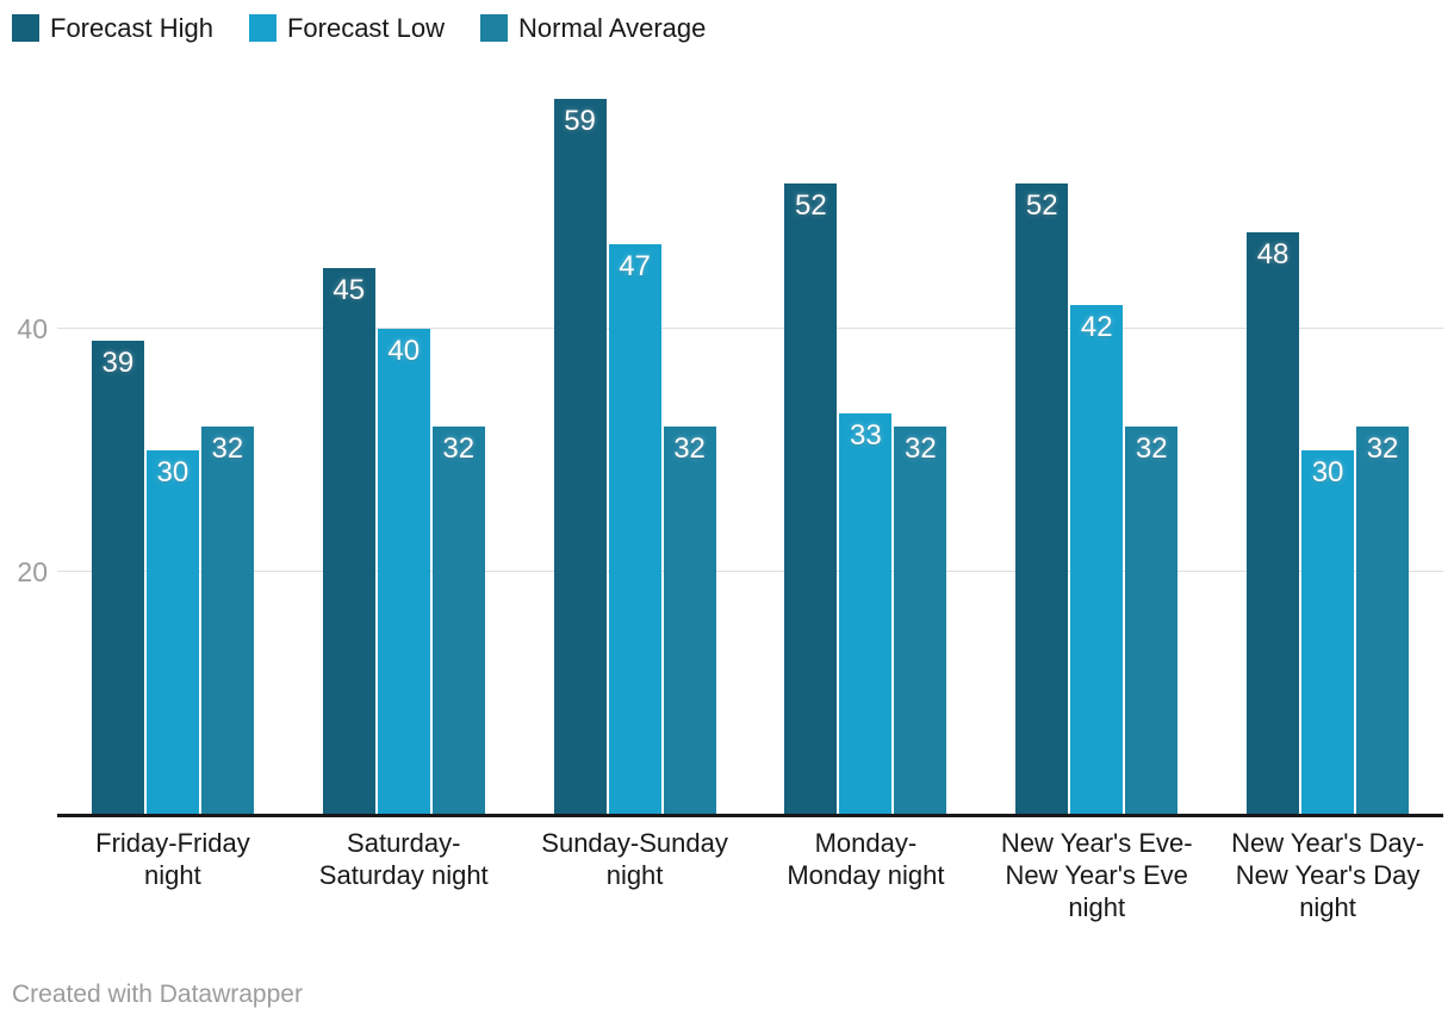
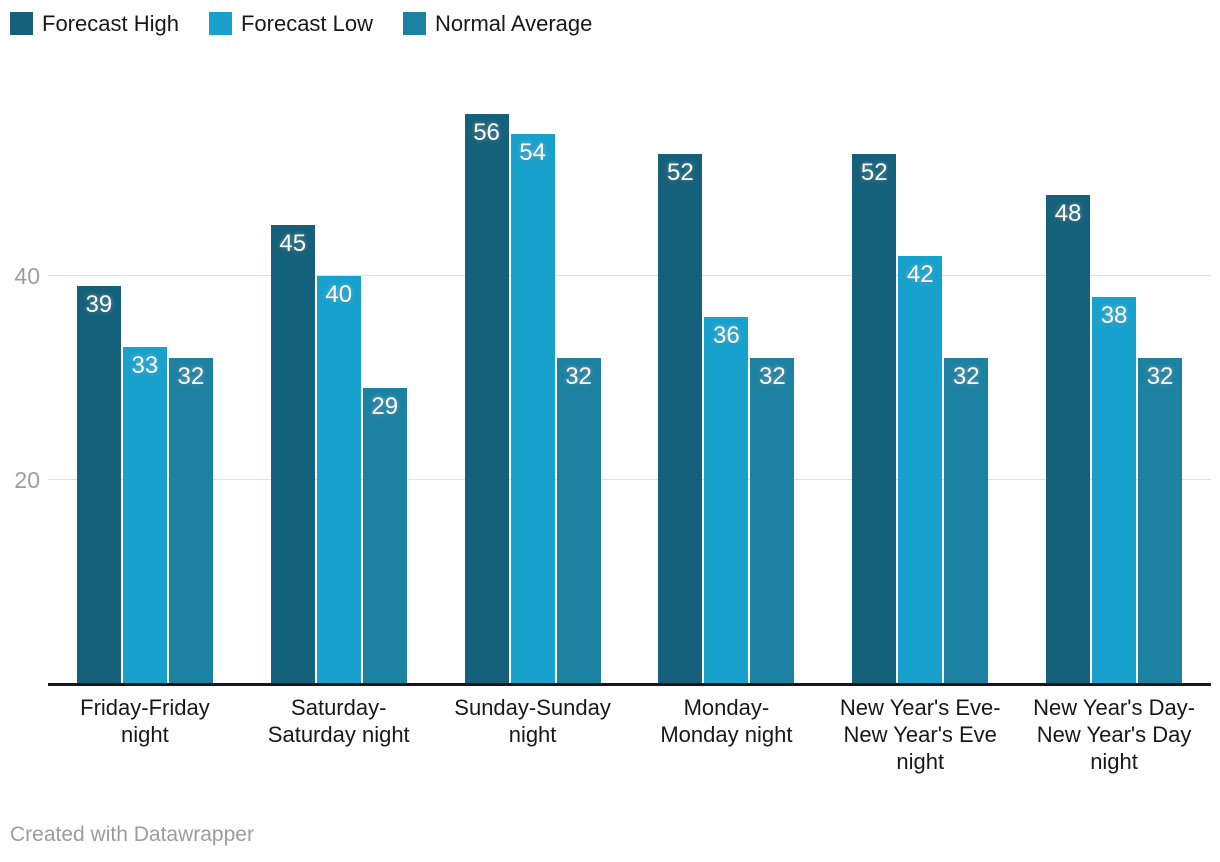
Forecast Low/Friday-Friday night: 30 -> 33
Normal Average/Saturday- Saturday night: 32 -> 29
Forecast High/Sunday-Sunday night: 59 -> 56
Forecast Low/Sunday-Sunday night: 47 -> 54
Forecast Low/Monday- Monday night: 33 -> 36
Forecast Low/New Year's Day- New Year's Day night: 30 -> 38
